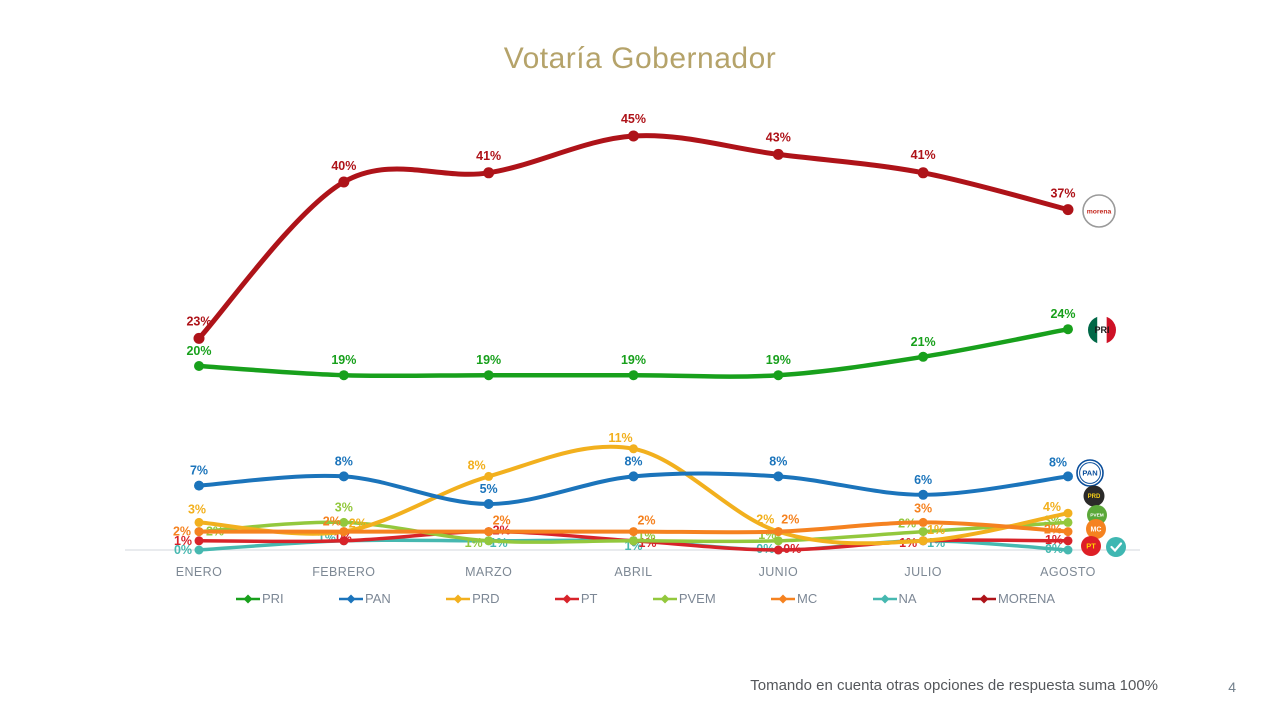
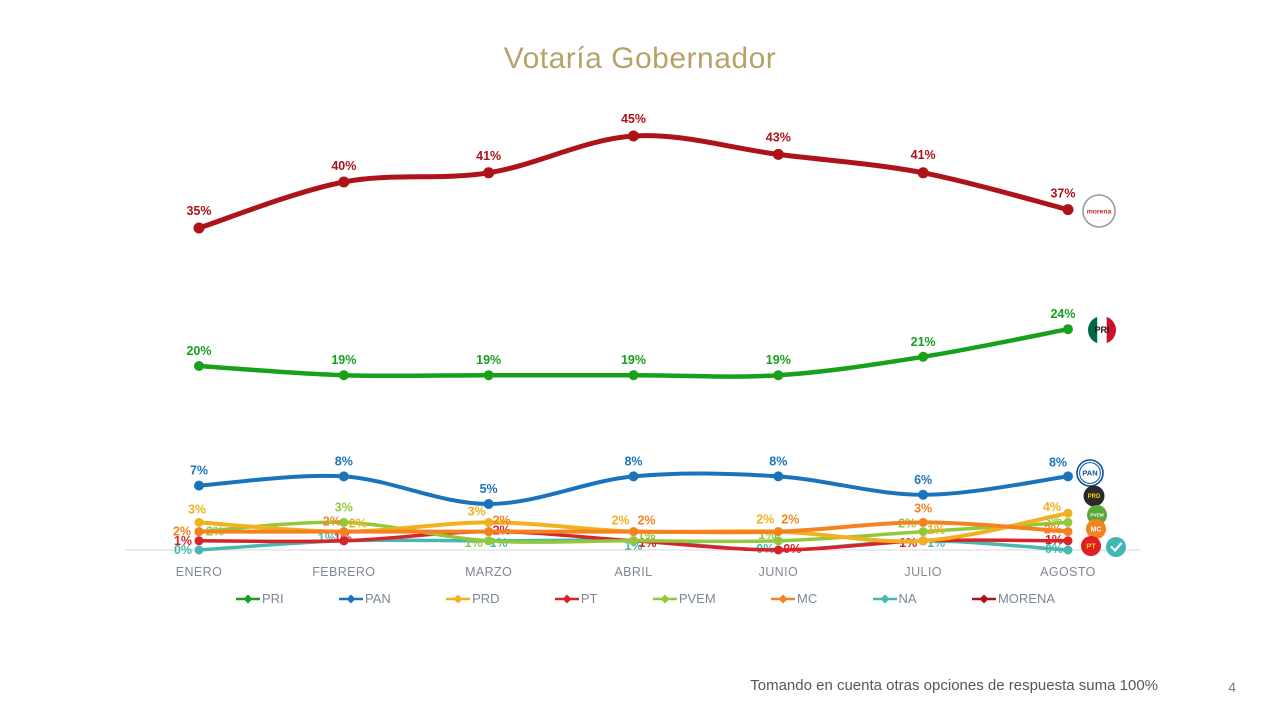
MORENA/ENERO: 23% -> 35%
PRD/MARZO: 8% -> 3%
PRD/ABRIL: 11% -> 2%
